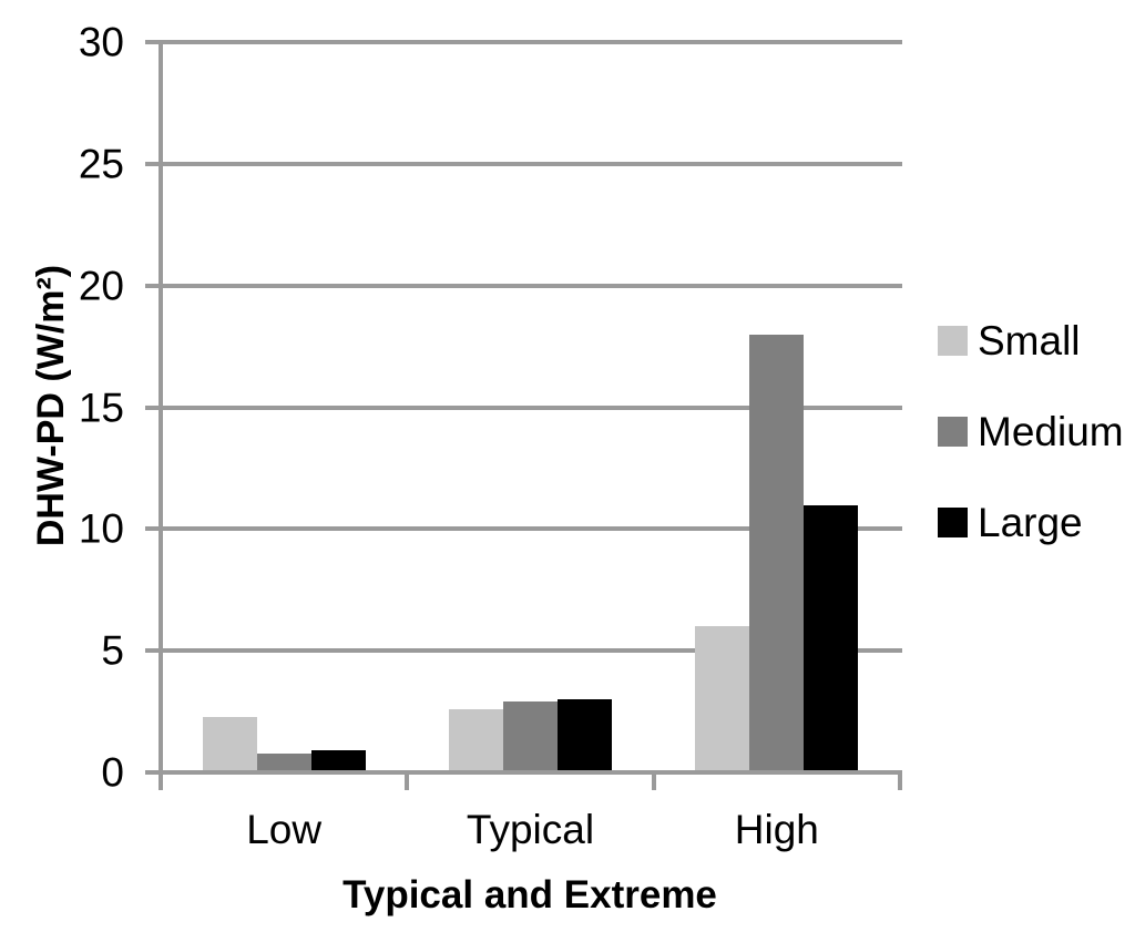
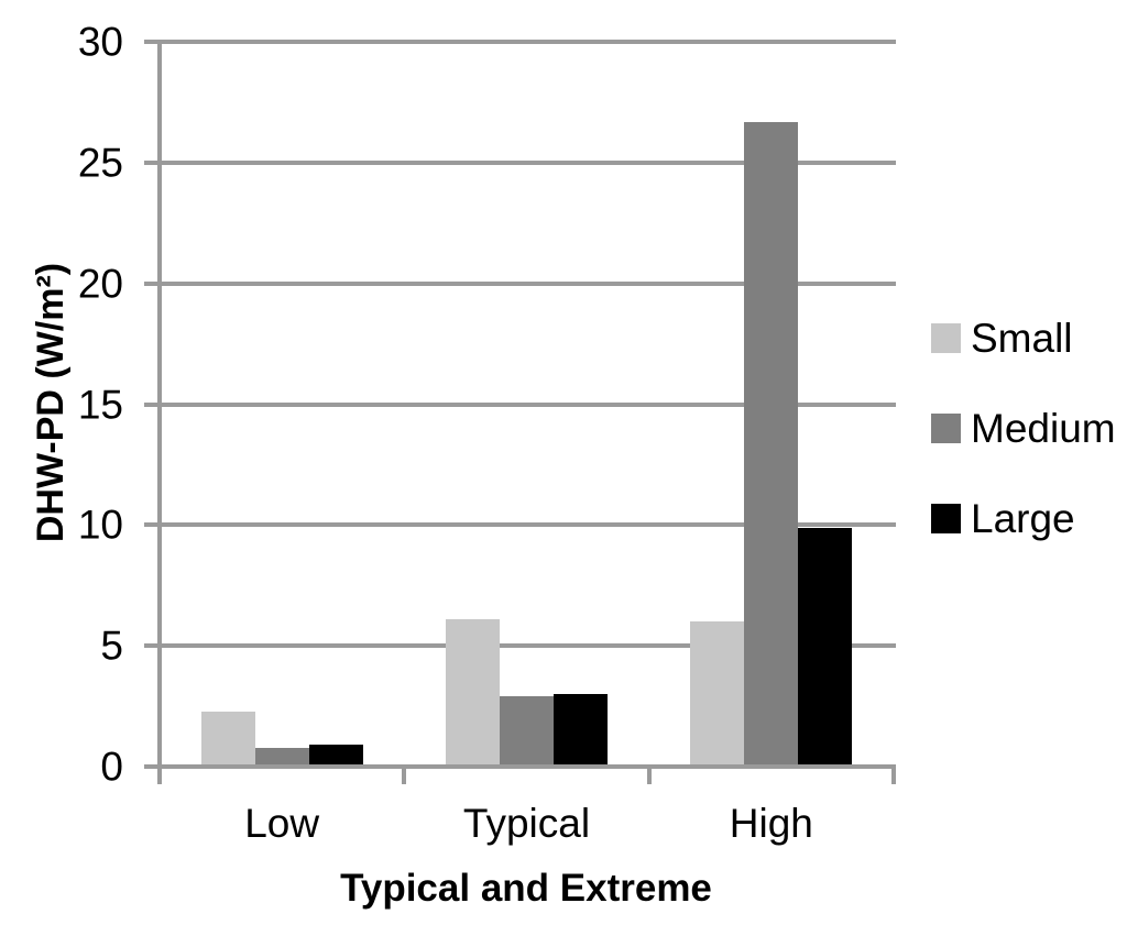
Small/Typical: 2.5 -> 6.0
Medium/High: 17.9 -> 26.6
Large/High: 10.9 -> 9.8
